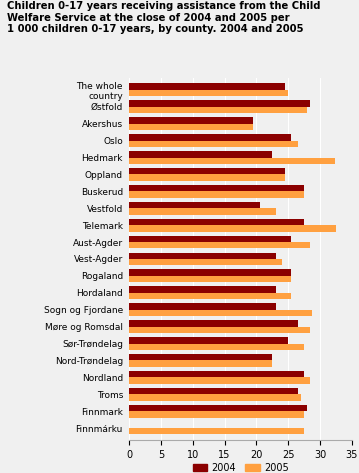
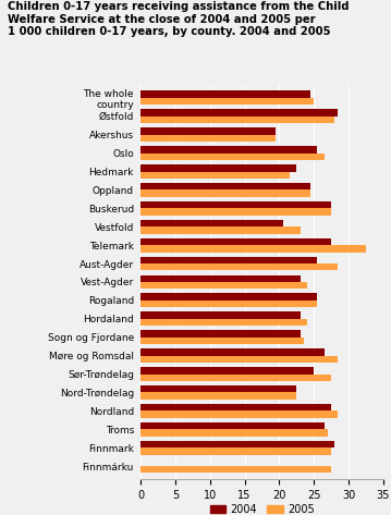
2005/Hedmark: 32.4 -> 21.5
2005/Hordaland: 25.4 -> 24.0
2005/Sogn og Fjordane: 28.8 -> 23.5
